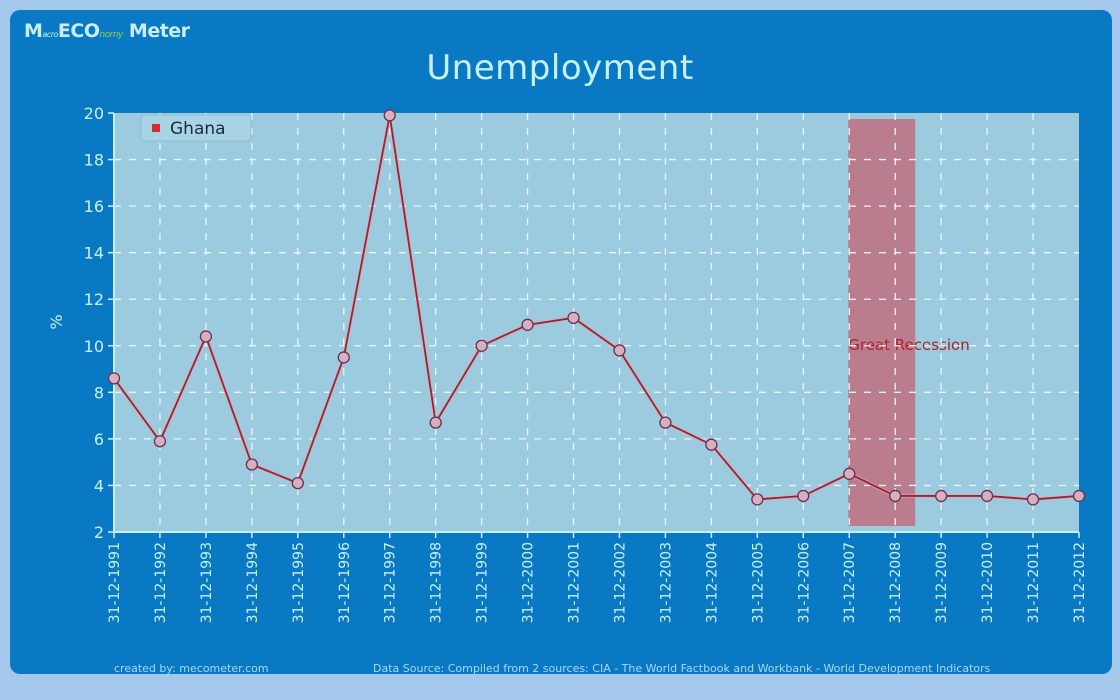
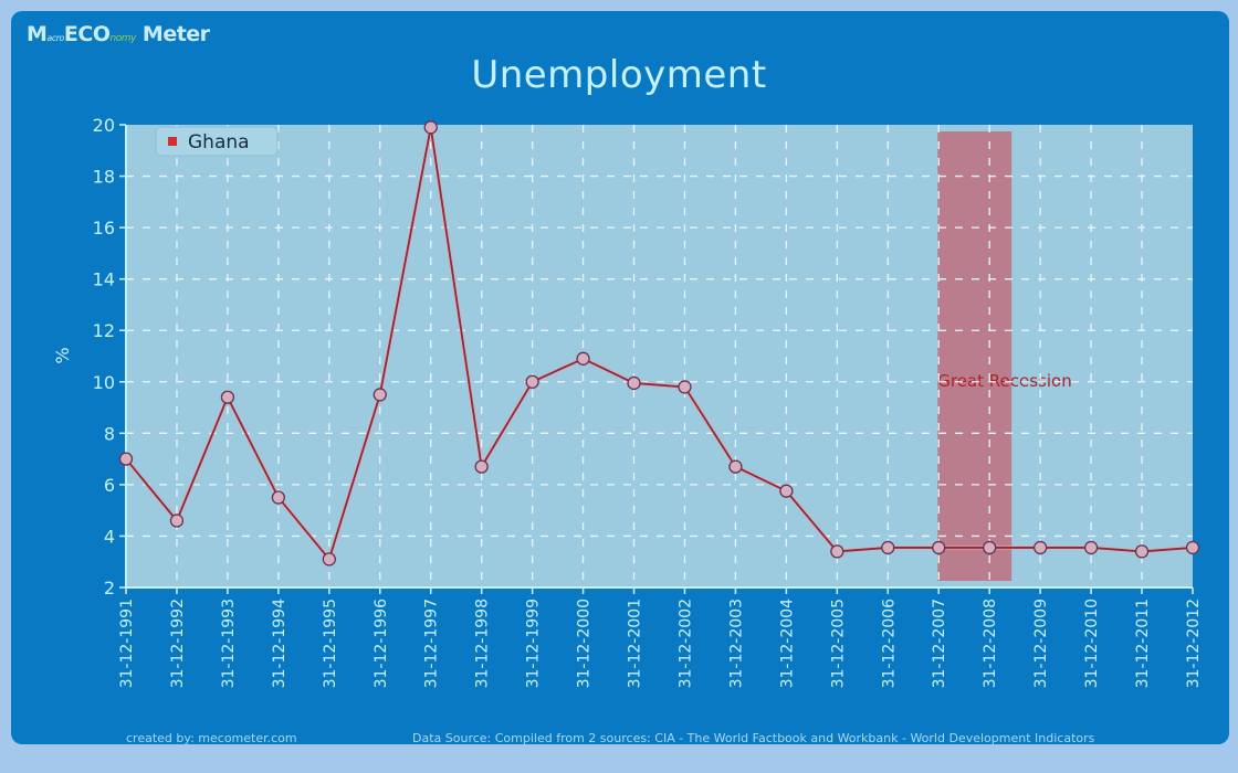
31-12-1991: 8.6 -> 7.0
31-12-1992: 5.9 -> 4.6
31-12-1993: 10.4 -> 9.4
31-12-1994: 4.9 -> 5.5
31-12-1995: 4.1 -> 3.1
31-12-2001: 11.2 -> 9.9
31-12-2007: 4.5 -> 3.5
